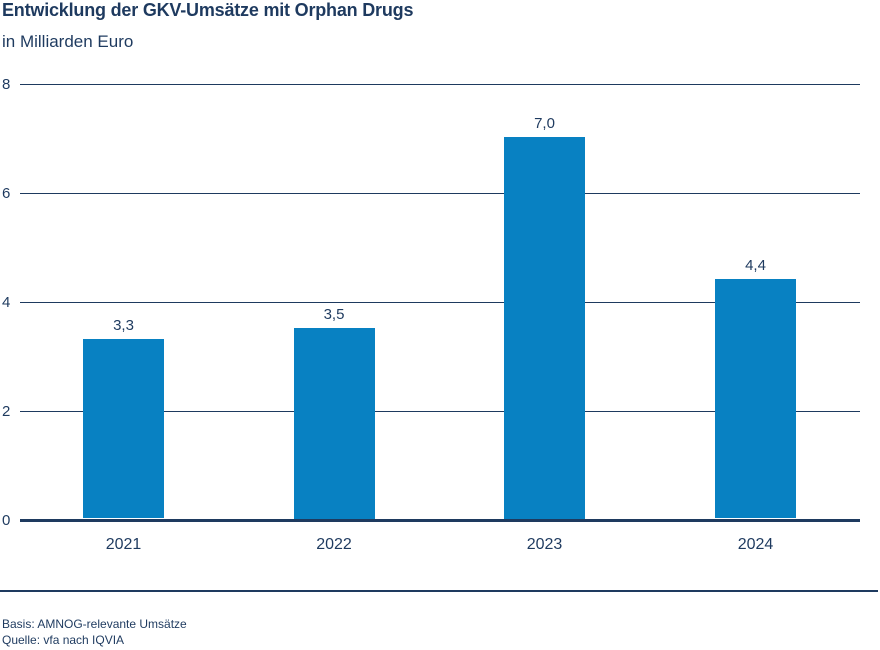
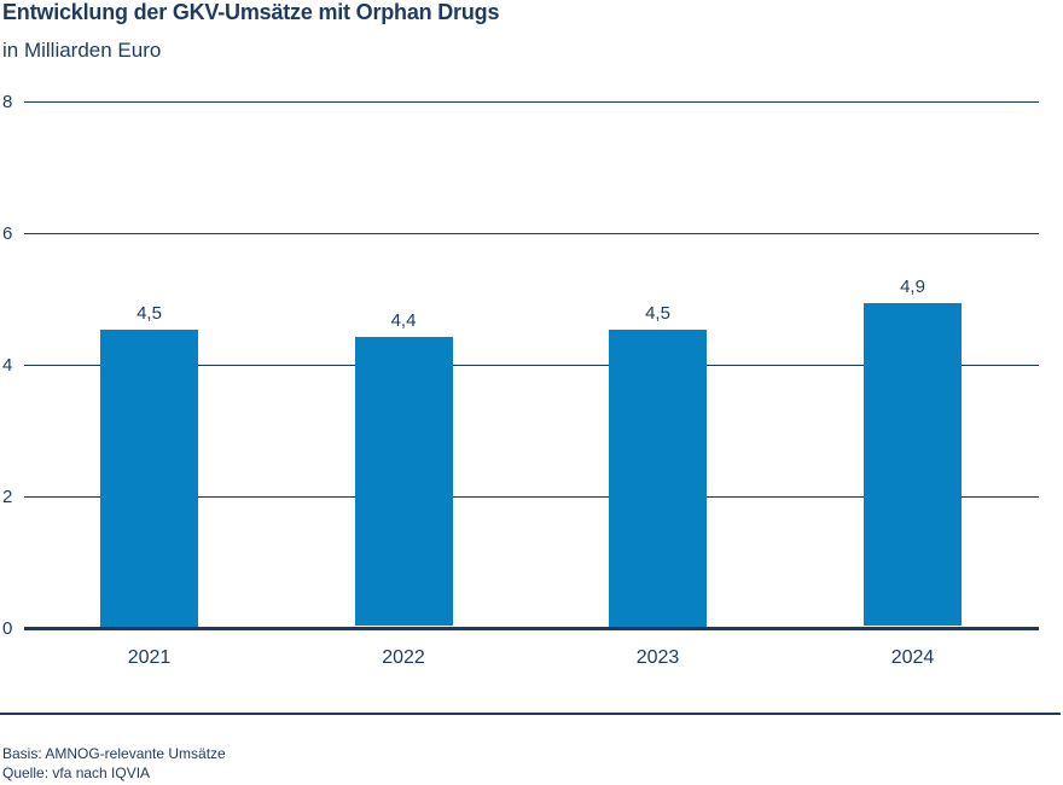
2021: 3,3 -> 4,5
2022: 3,5 -> 4,4
2023: 7,0 -> 4,5
2024: 4,4 -> 4,9
